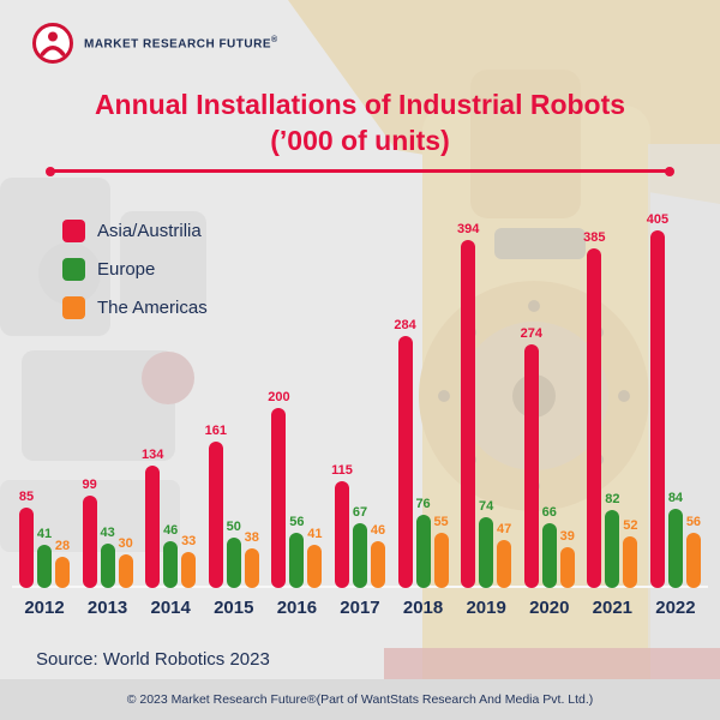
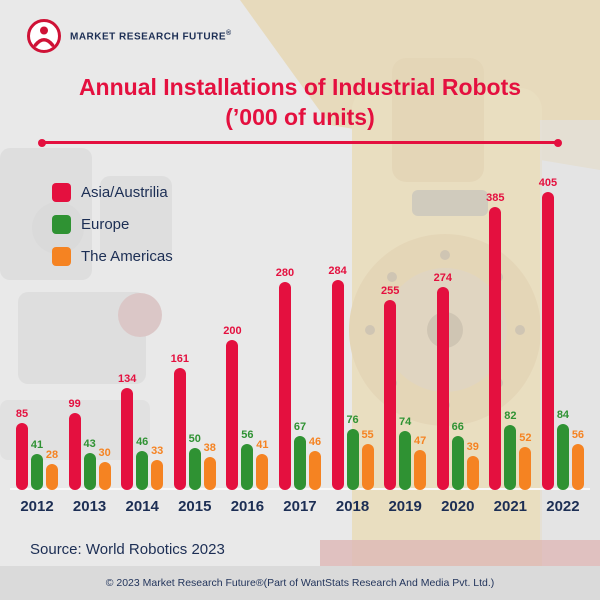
Asia/Austrilia/2017: 115 -> 280
Asia/Austrilia/2019: 394 -> 255
